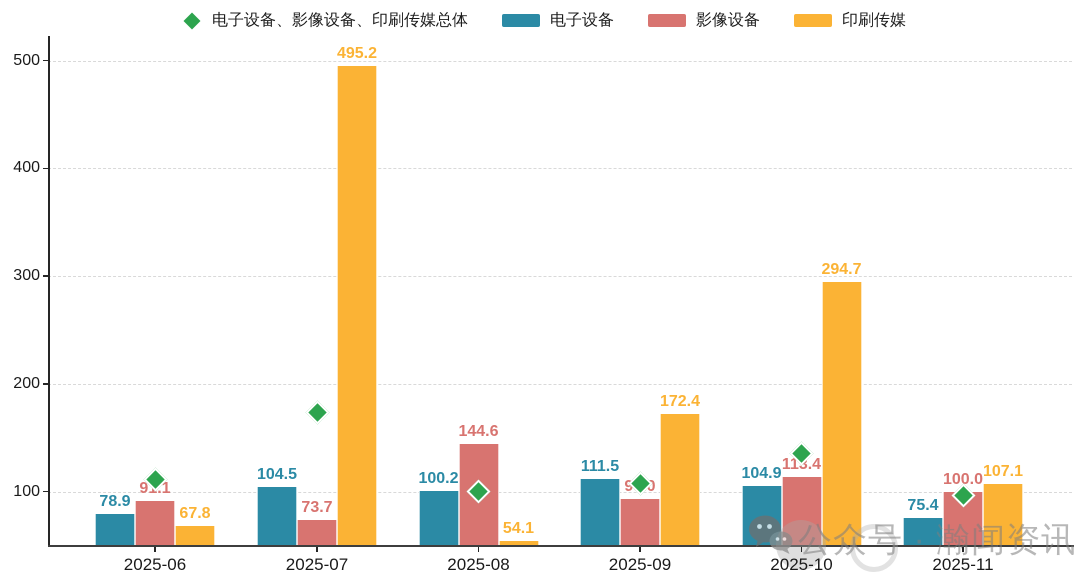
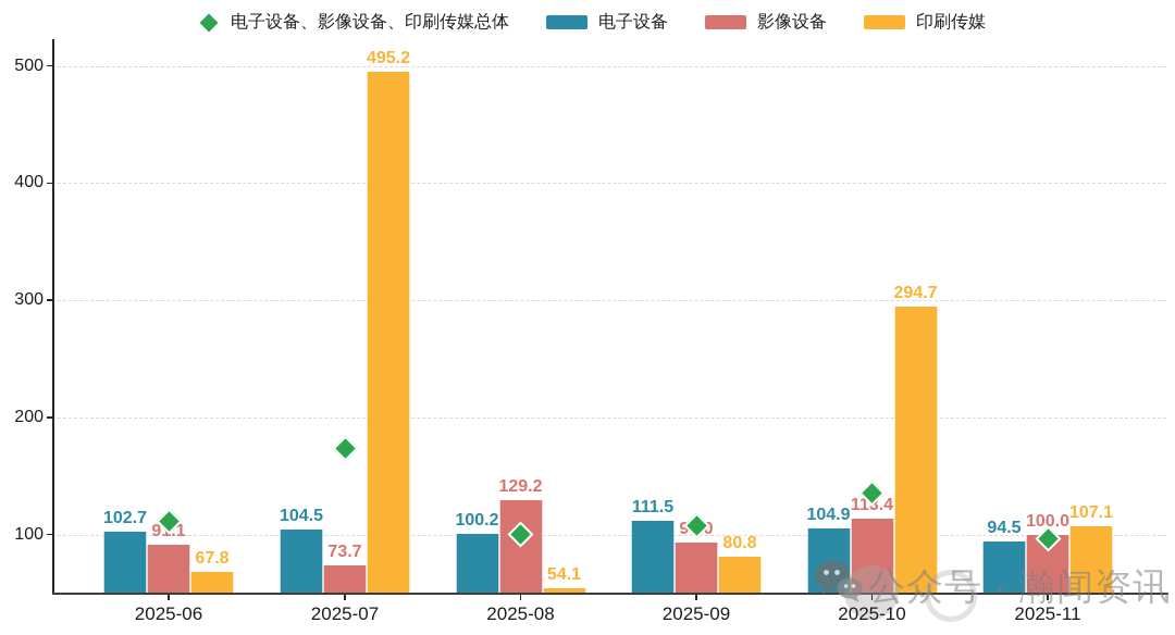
电子设备/2025-06: 78.9 -> 102.7
影像设备/2025-08: 144.6 -> 129.2
印刷传媒/2025-09: 172.4 -> 80.8
电子设备/2025-11: 75.4 -> 94.5
